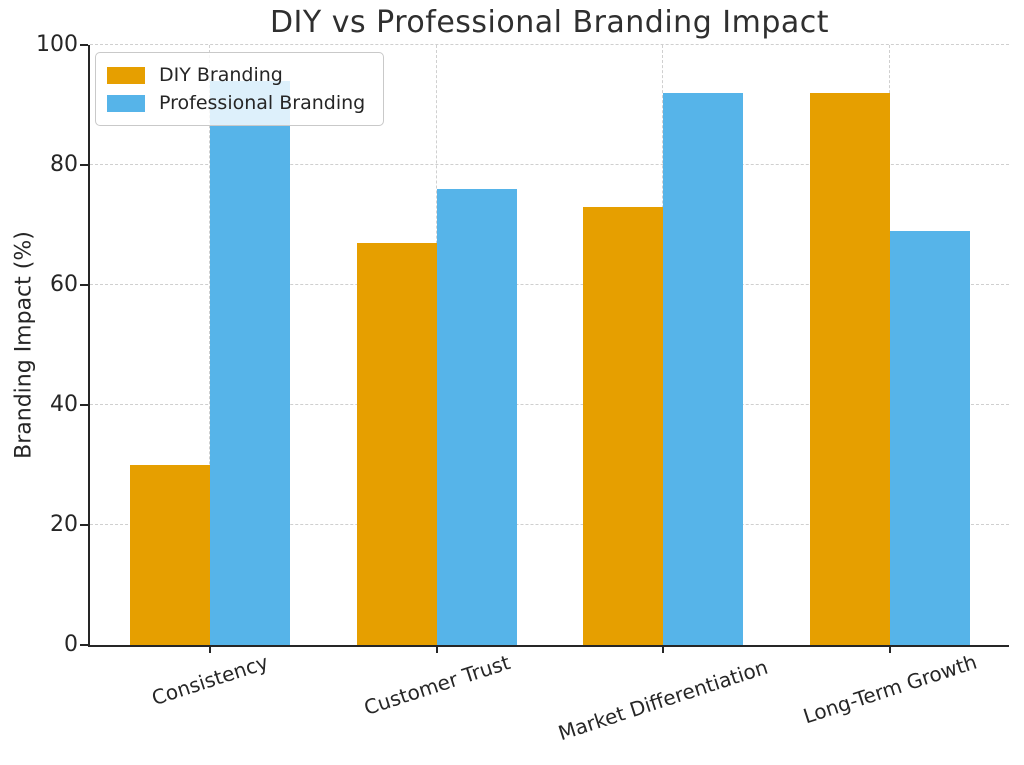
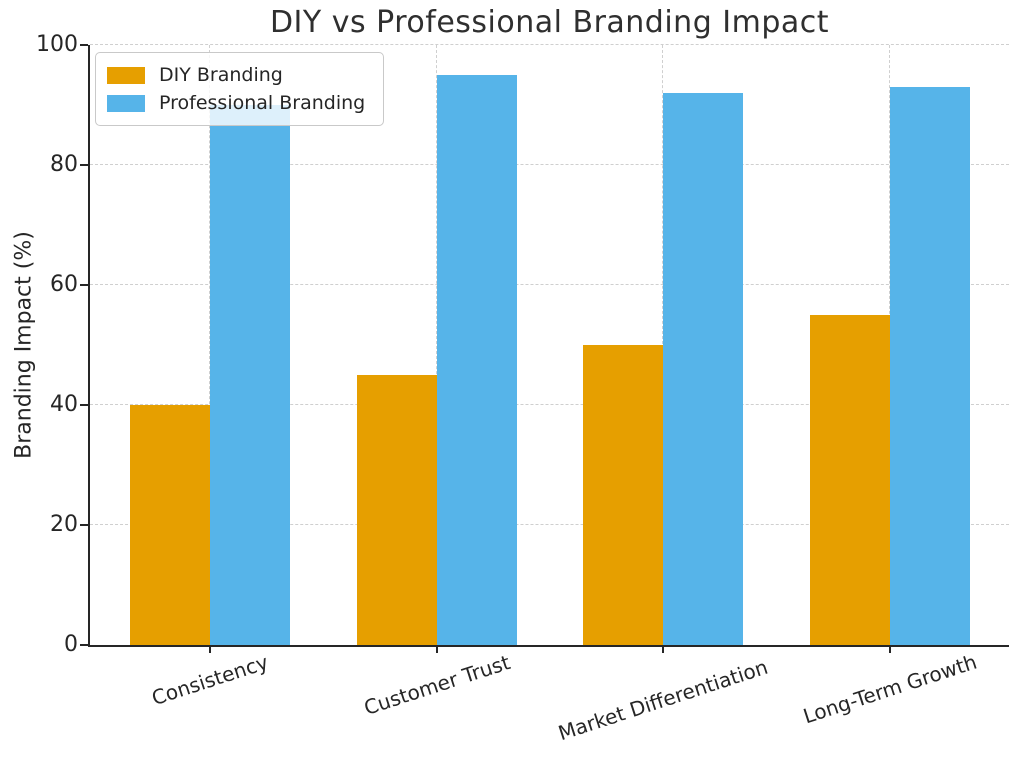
DIY Branding/Consistency: 30 -> 40
Professional Branding/Consistency: 94 -> 90
DIY Branding/Customer Trust: 67 -> 45
Professional Branding/Customer Trust: 76 -> 95
DIY Branding/Market Differentiation: 73 -> 50
DIY Branding/Long-Term Growth: 92 -> 55
Professional Branding/Long-Term Growth: 69 -> 93
